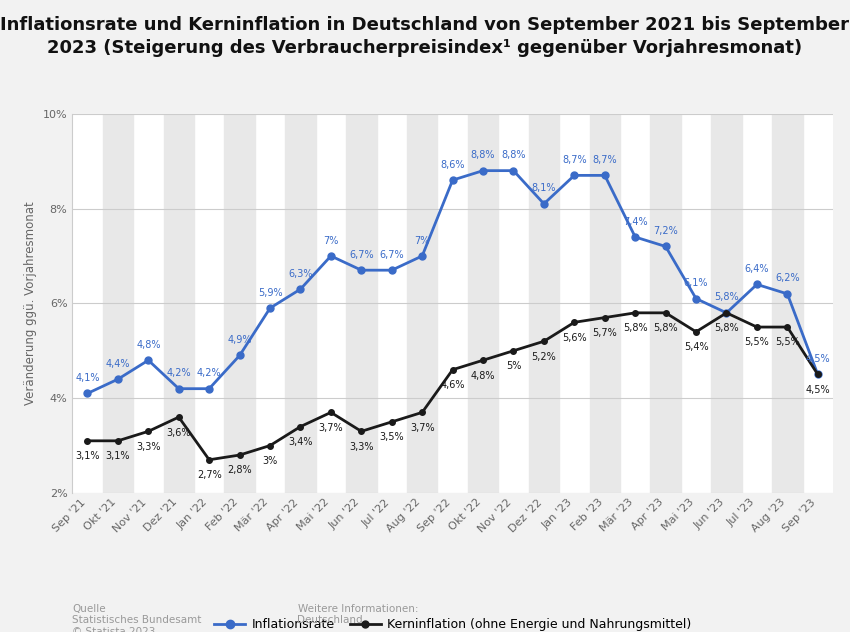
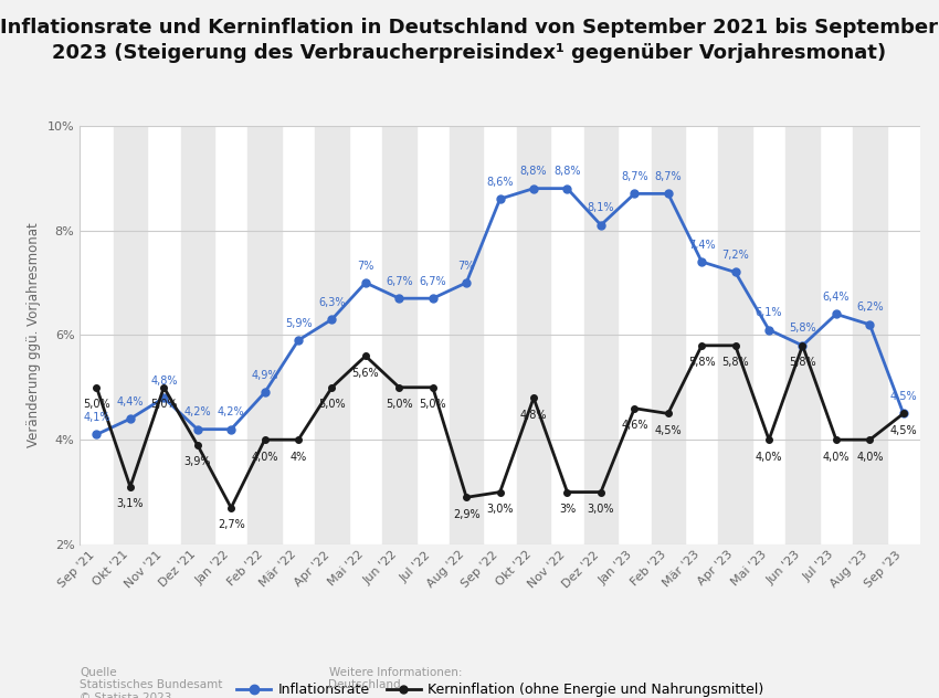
Kerninflation (ohne Energie und Nahrungsmittel)/Sep '21: 3,1% -> 5,0%
Kerninflation (ohne Energie und Nahrungsmittel)/Nov '21: 3,3% -> 5,0%
Kerninflation (ohne Energie und Nahrungsmittel)/Dez '21: 3,6% -> 3,9%
Kerninflation (ohne Energie und Nahrungsmittel)/Feb '22: 3% -> 4%
Kerninflation (ohne Energie und Nahrungsmittel)/Mär '22: 3% -> 4%
Kerninflation (ohne Energie und Nahrungsmittel)/Apr '22: 3,4% -> 5,0%
Kerninflation (ohne Energie und Nahrungsmittel)/Mai '22: 3,7% -> 5,6%
Kerninflation (ohne Energie und Nahrungsmittel)/Jun '22: 3,3% -> 5,0%
Kerninflation (ohne Energie und Nahrungsmittel)/Jul '22: 3,5% -> 5,0%
Kerninflation (ohne Energie und Nahrungsmittel)/Aug '22: 3,7% -> 2,9%
Kerninflation (ohne Energie und Nahrungsmittel)/Sep '22: 5% -> 3%
Kerninflation (ohne Energie und Nahrungsmittel)/Nov '22: 5% -> 3%
Kerninflation (ohne Energie und Nahrungsmittel)/Dez '22: 5,2% -> 3,0%
Kerninflation (ohne Energie und Nahrungsmittel)/Jan '23: 5,6% -> 4,6%
Kerninflation (ohne Energie und Nahrungsmittel)/Feb '23: 5,7% -> 4,5%
Kerninflation (ohne Energie und Nahrungsmittel)/Mai '23: 5,4% -> 4,0%
Kerninflation (ohne Energie und Nahrungsmittel)/Jul '23: 5,5% -> 4,0%
Kerninflation (ohne Energie und Nahrungsmittel)/Aug '23: 5,5% -> 4,0%
